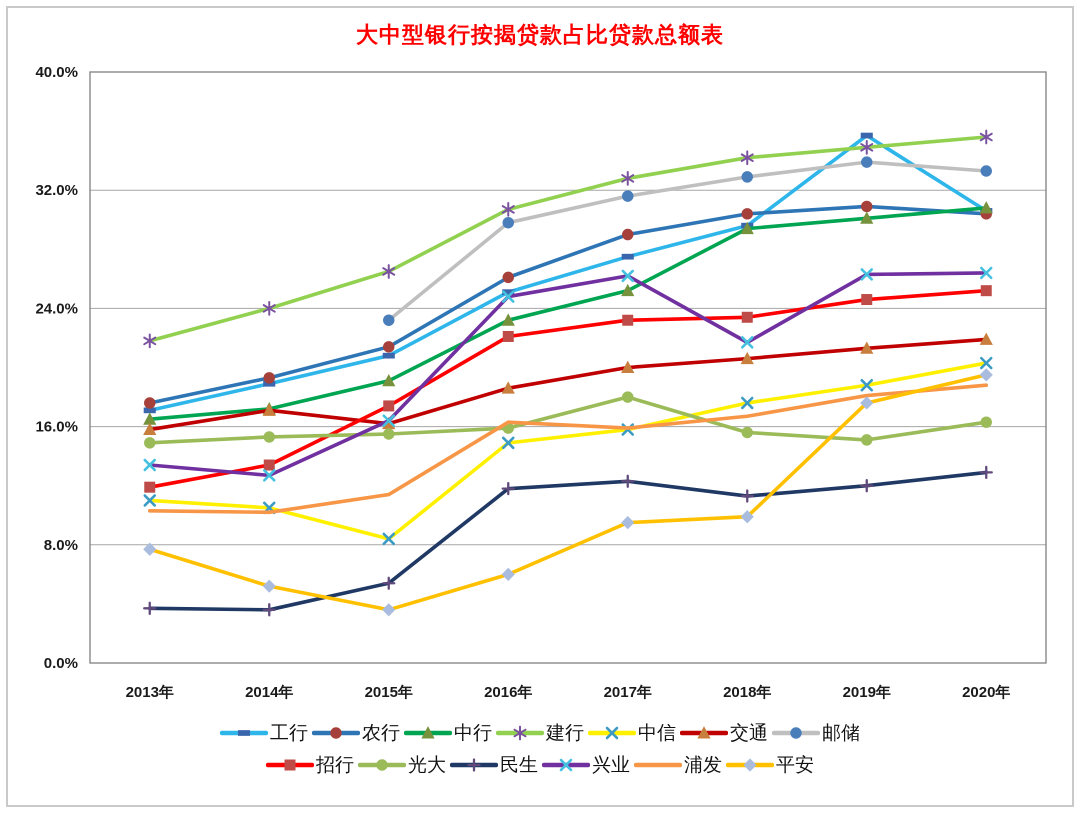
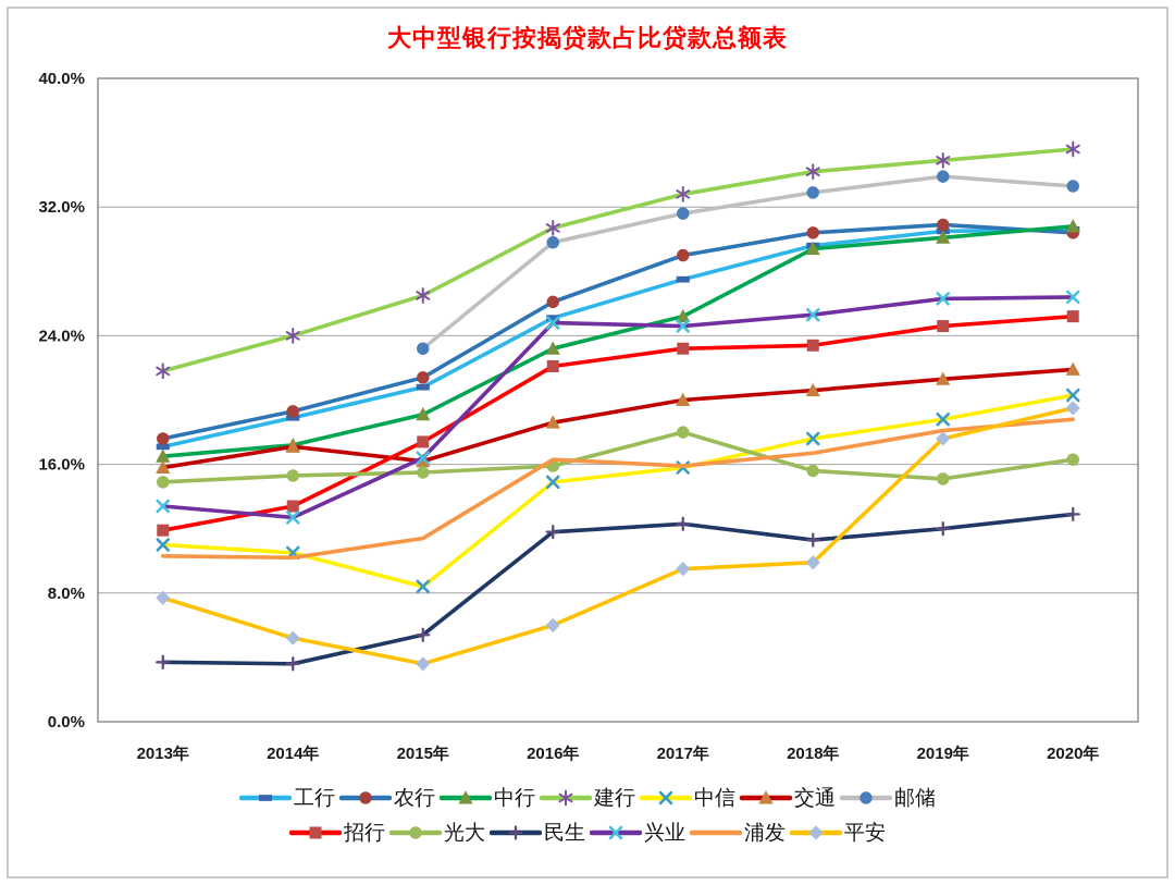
兴业/2017年: 26.2% -> 24.6%
兴业/2018年: 21.7% -> 25.3%
工行/2019年: 35.7% -> 30.5%
